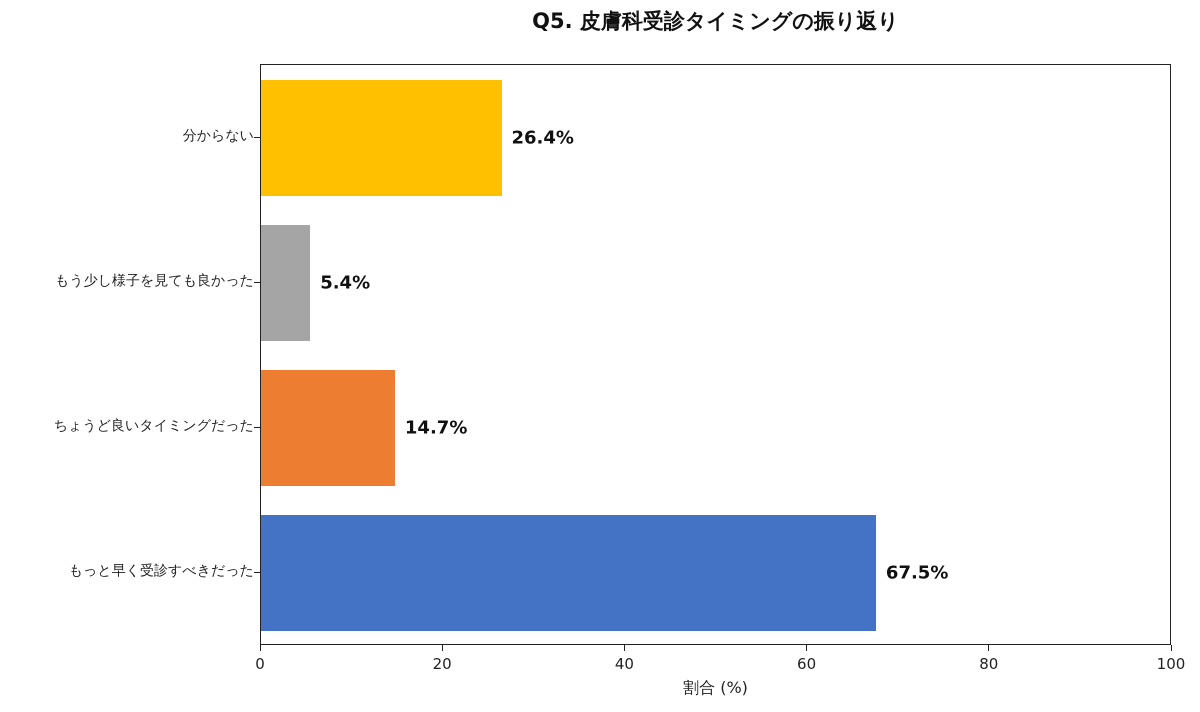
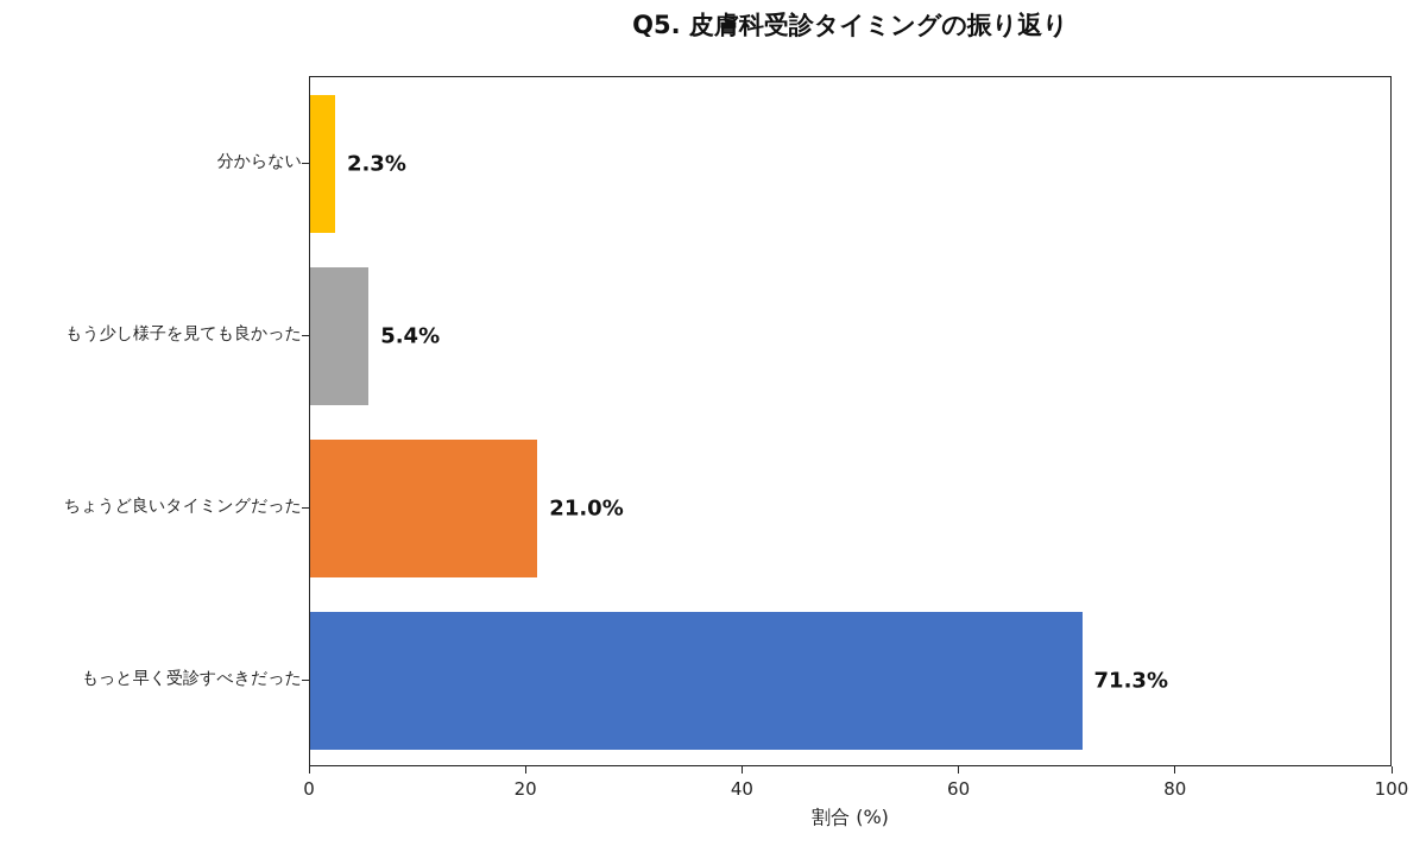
分からない: 26.4% -> 2.3%
ちょうど良いタイミングだった: 14.7% -> 21.0%
もっと早く受診すべきだった: 67.5% -> 71.3%
